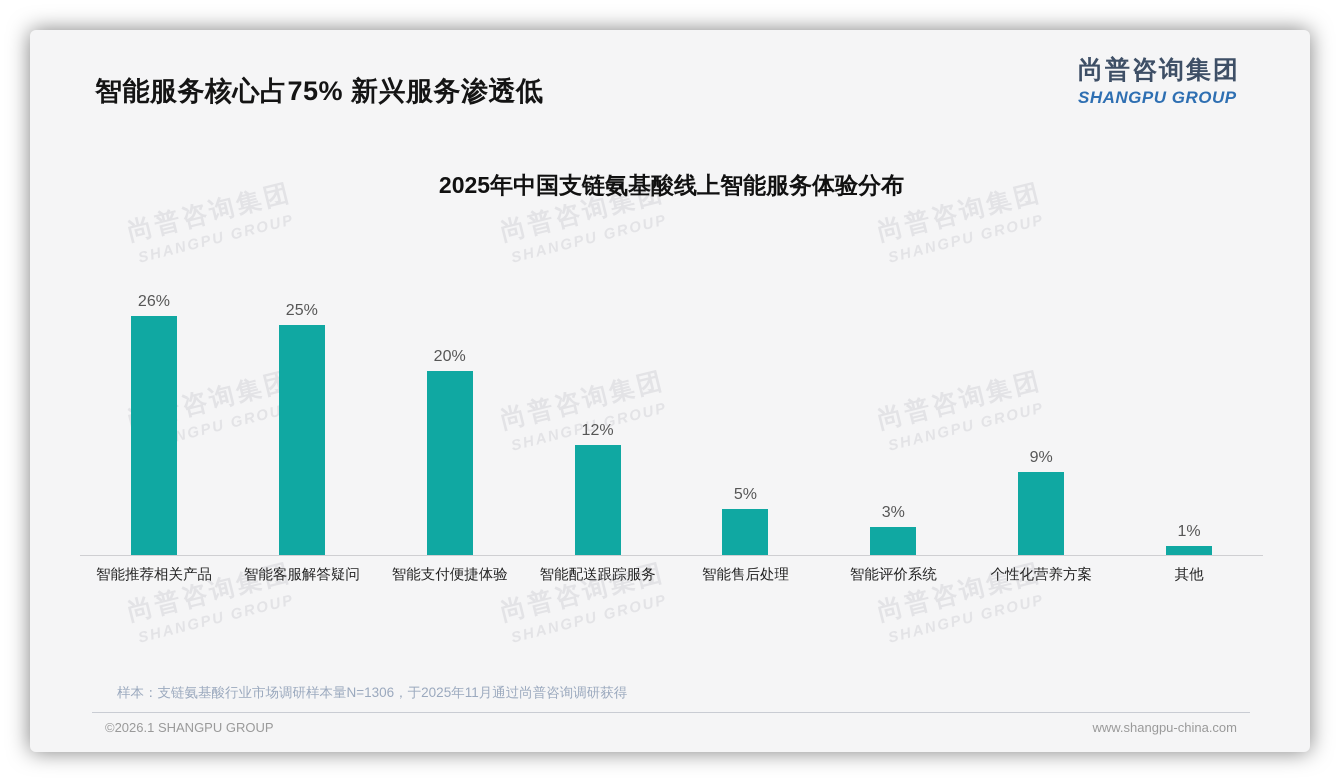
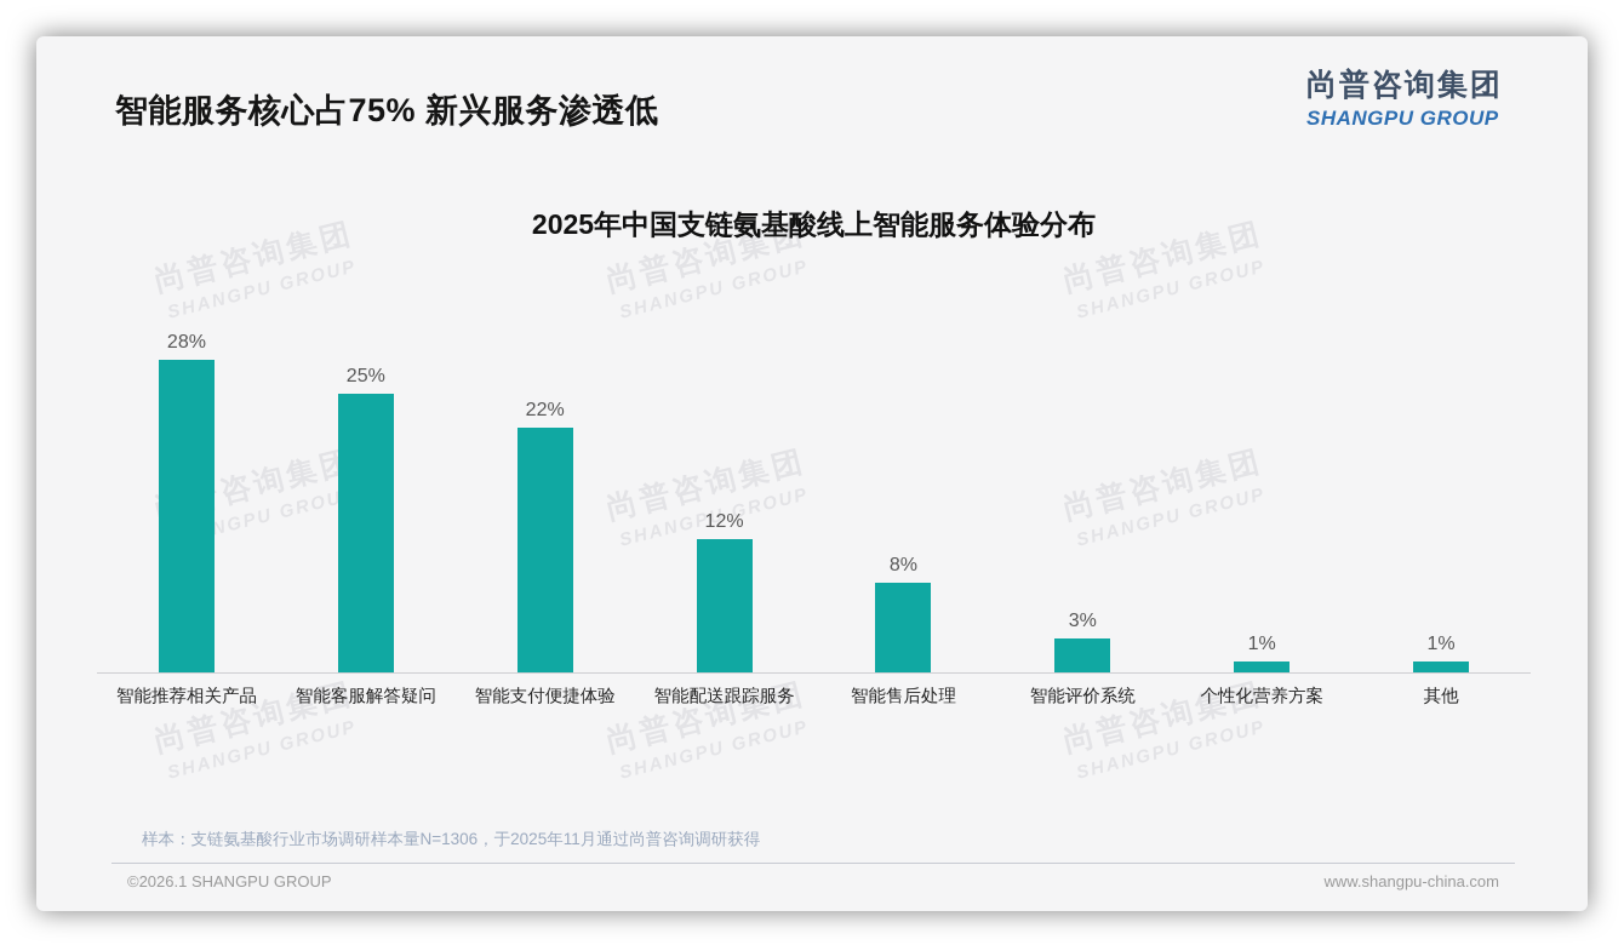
智能推荐相关产品: 26% -> 28%
智能支付便捷体验: 20% -> 22%
智能售后处理: 5% -> 8%
个性化营养方案: 9% -> 1%
